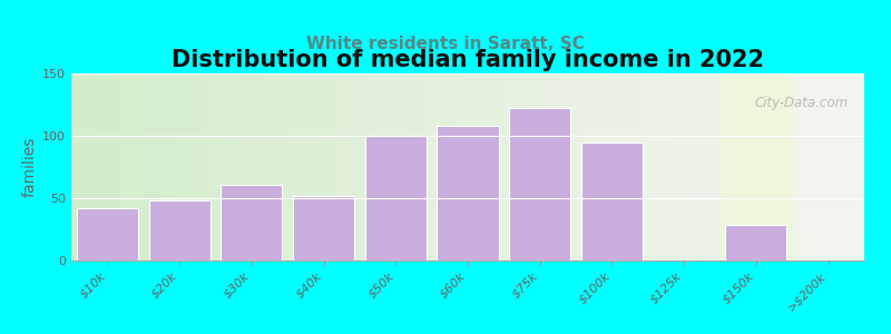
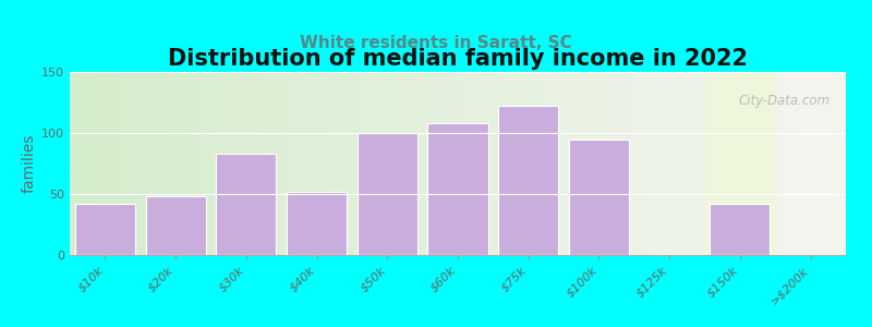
$30k: 61 -> 83
$150k: 29 -> 42
